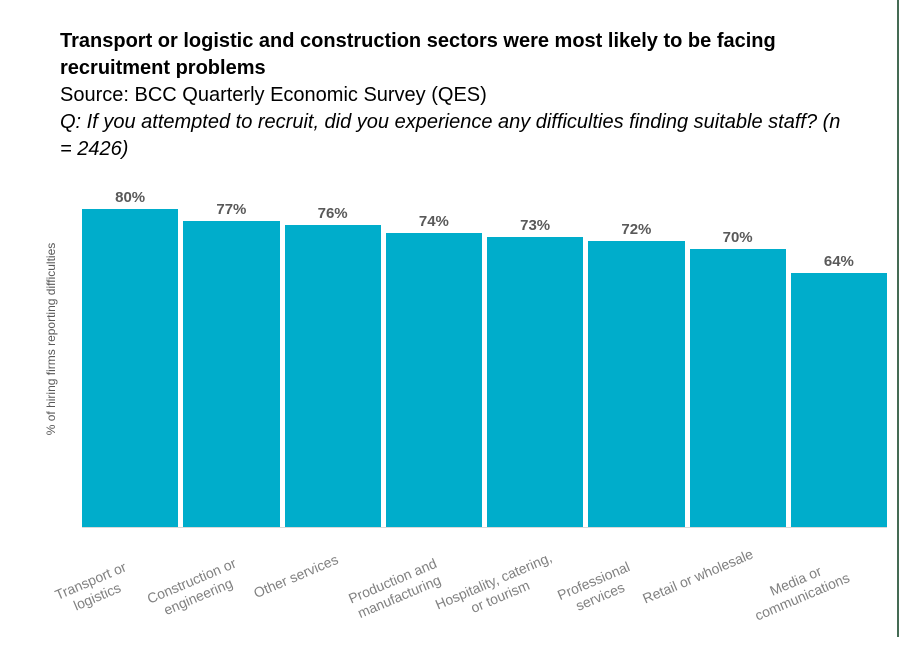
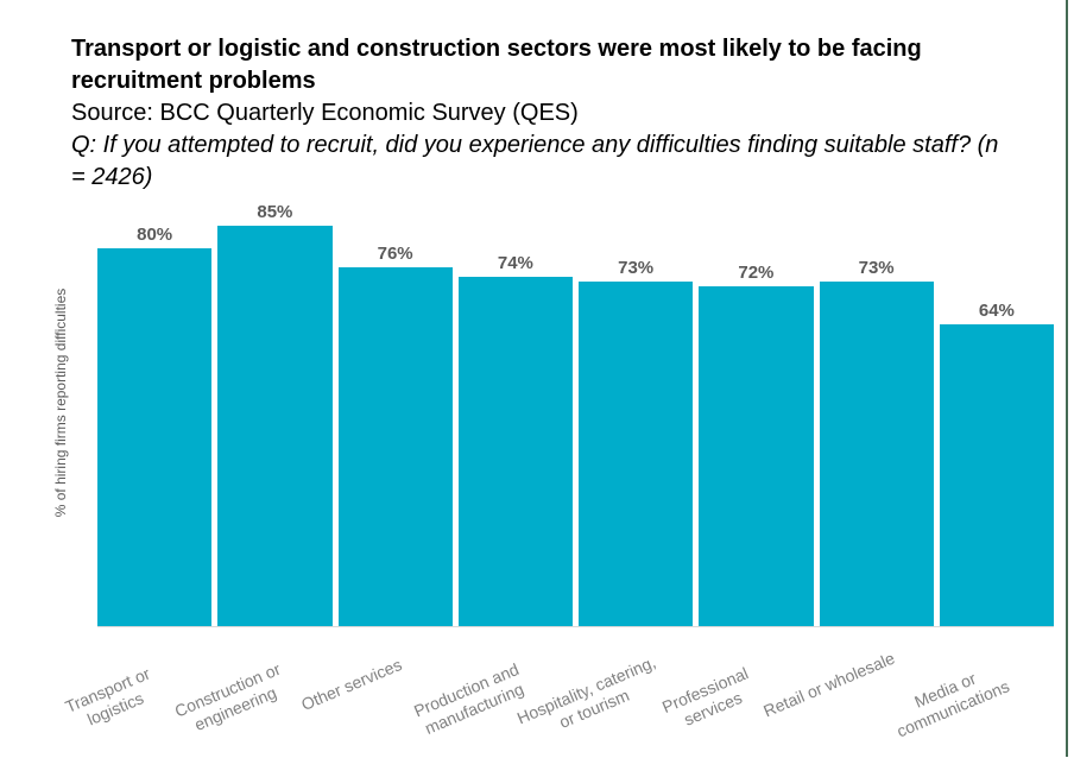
Construction or engineering: 77% -> 85%
Retail or wholesale: 70% -> 73%
